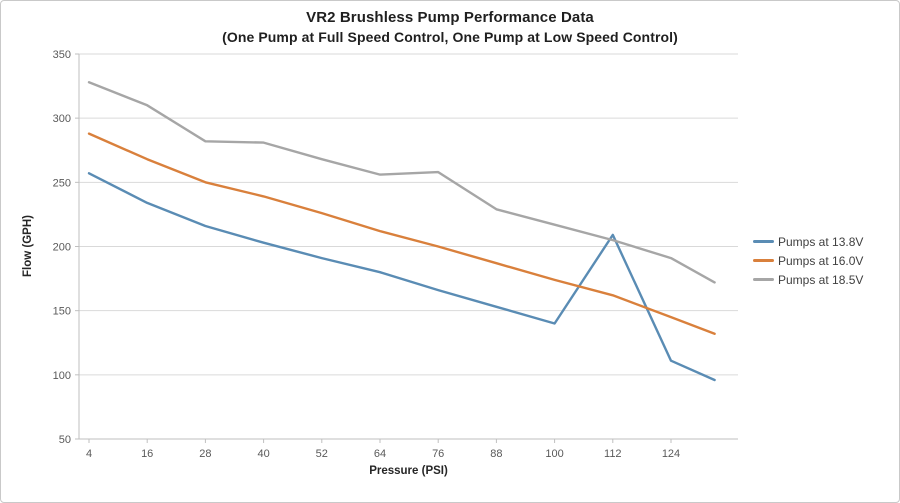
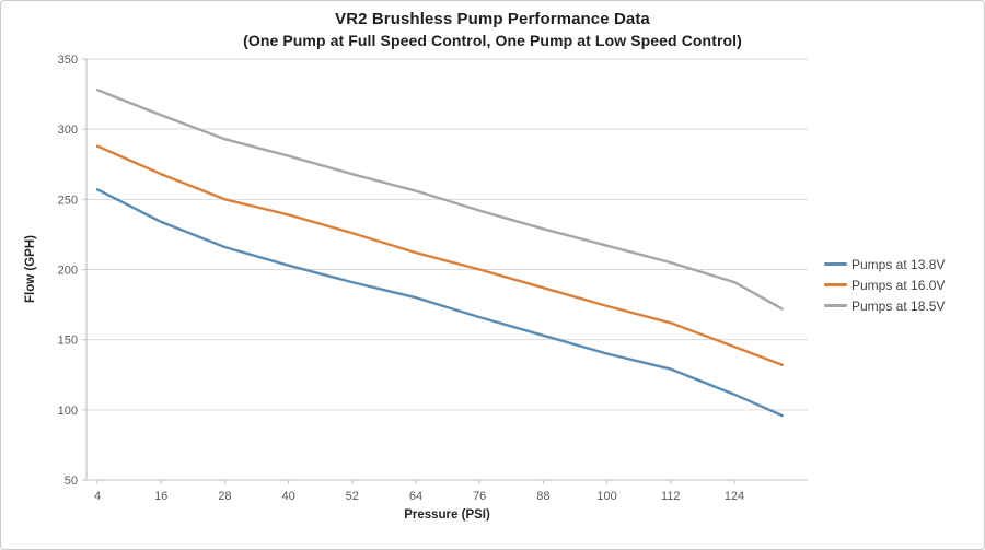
Pumps at 18.5V/28: 282 -> 293
Pumps at 18.5V/76: 258 -> 242
Pumps at 13.8V/112: 209 -> 129
